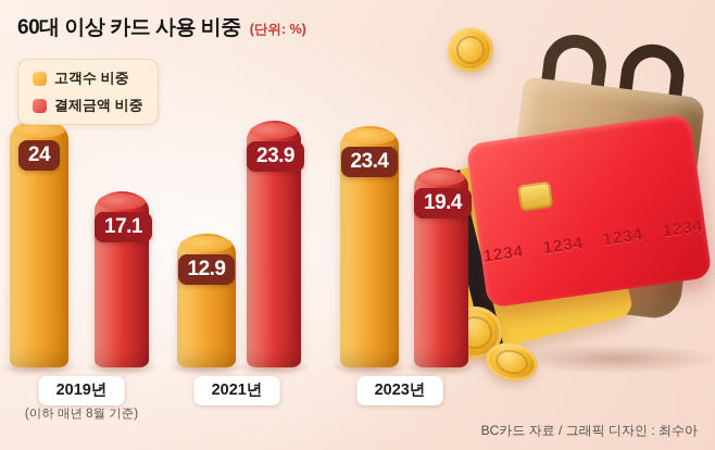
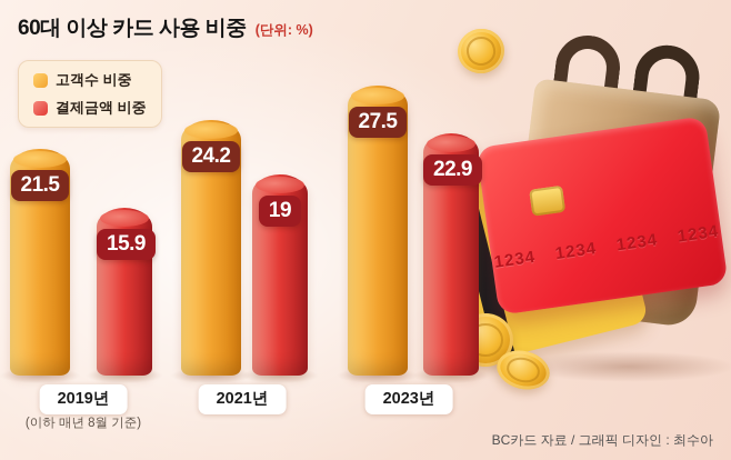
고객수 비중/2019년: 24 -> 21.5
결제금액 비중/2019년: 17.1 -> 15.9
고객수 비중/2021년: 12.9 -> 24.2
결제금액 비중/2021년: 23.9 -> 19
고객수 비중/2023년: 23.4 -> 27.5
결제금액 비중/2023년: 19.4 -> 22.9
